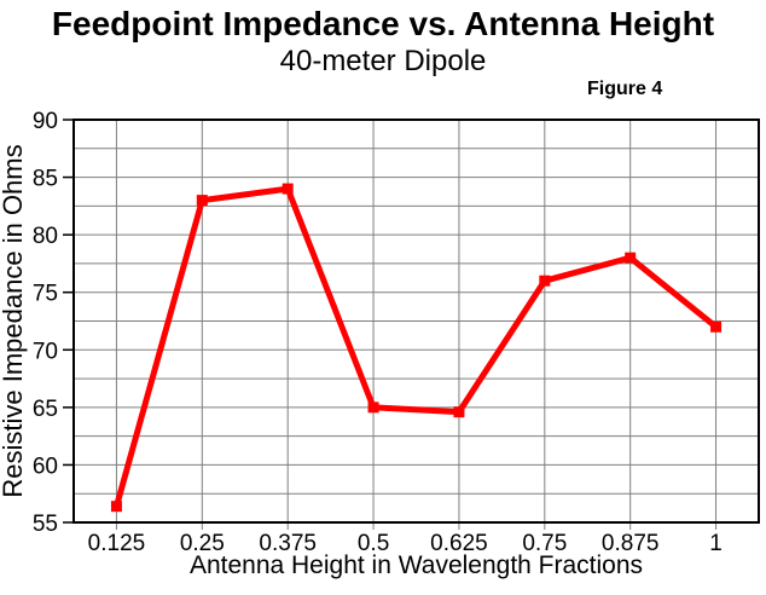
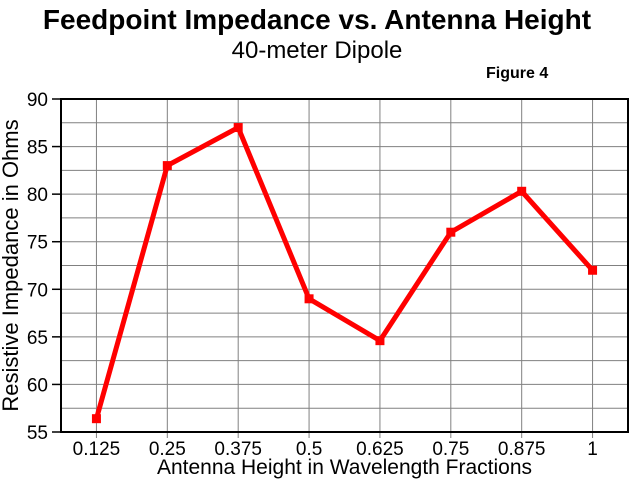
0.375: 84 -> 87
0.5: 65 -> 69
0.875: 78 -> 80
